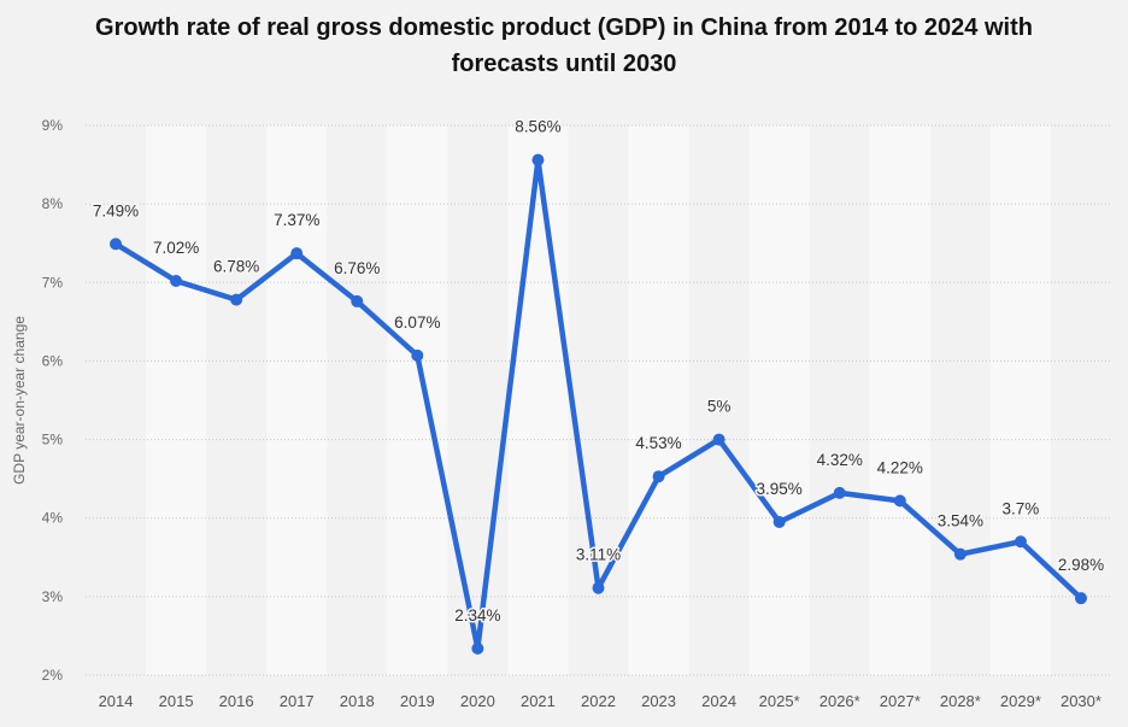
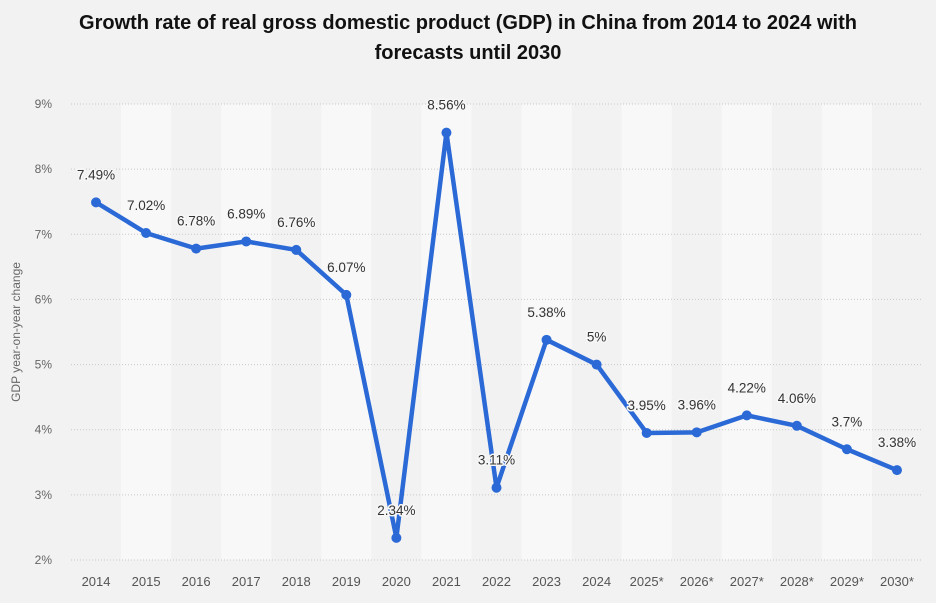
2017: 7.37% -> 6.89%
2023: 4.53% -> 5.38%
2026*: 4.32% -> 3.96%
2028*: 3.54% -> 4.06%
2030*: 2.98% -> 3.38%
